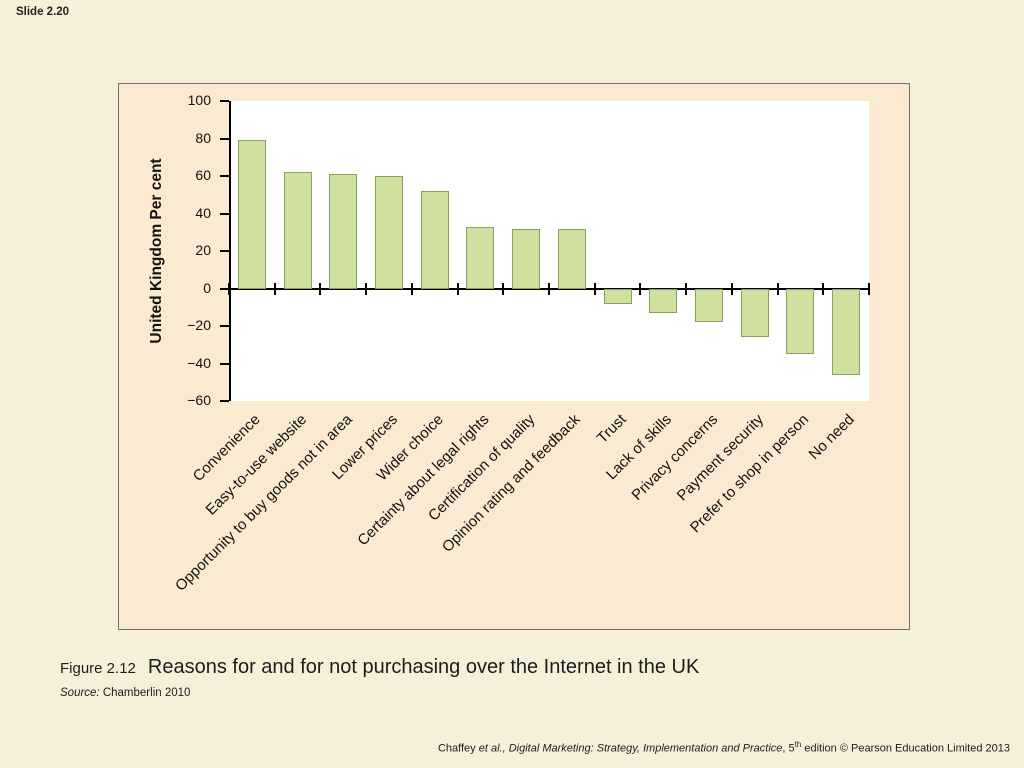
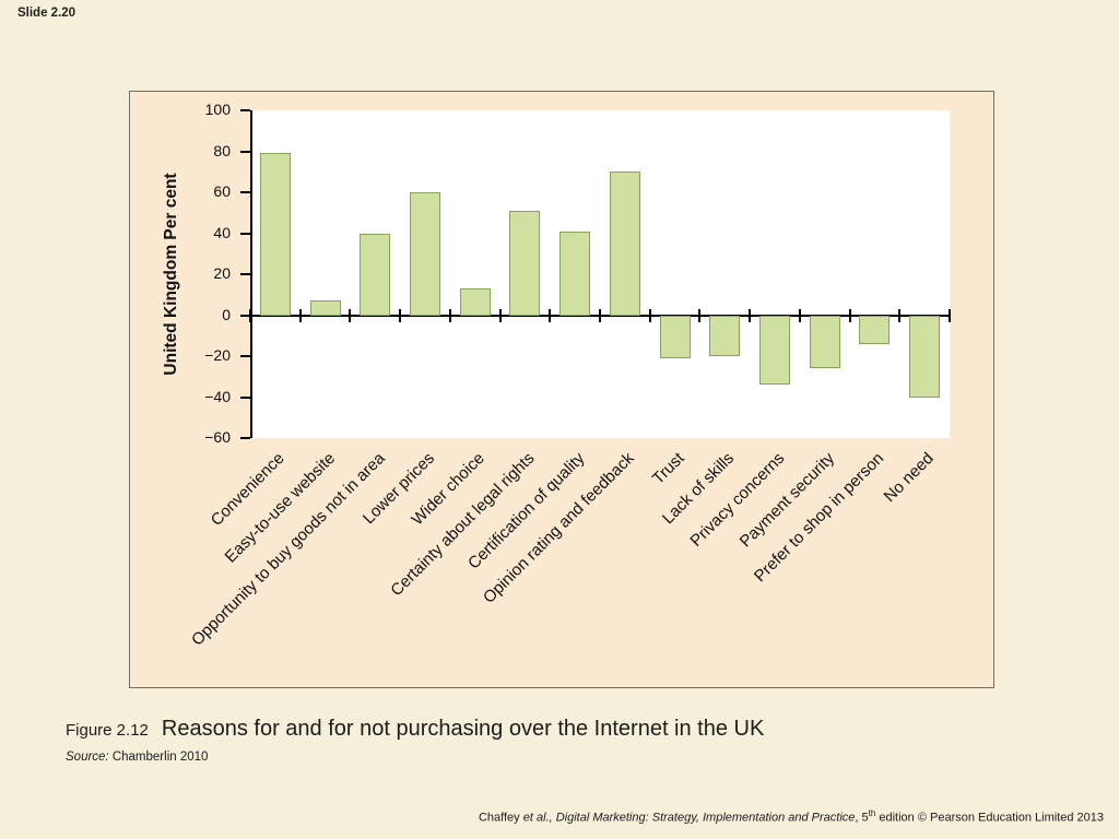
Easy-to-use website: 62 -> 7
Opportunity to buy goods not in area: 61 -> 40
Wider choice: 52 -> 13
Certainty about legal rights: 33 -> 51
Certification of quality: 32 -> 41
Opinion rating and feedback: 32 -> 70
Trust: -8 -> -21
Lack of skills: -13 -> -20
Privacy concerns: -18 -> -34
Prefer to shop in person: -35 -> -14
No need: -46 -> -40
